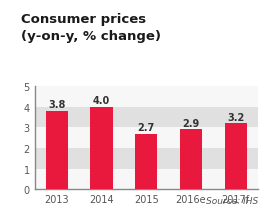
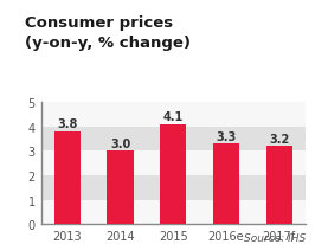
2014: 4.0 -> 3.0
2015: 2.7 -> 4.1
2016e: 2.9 -> 3.3
